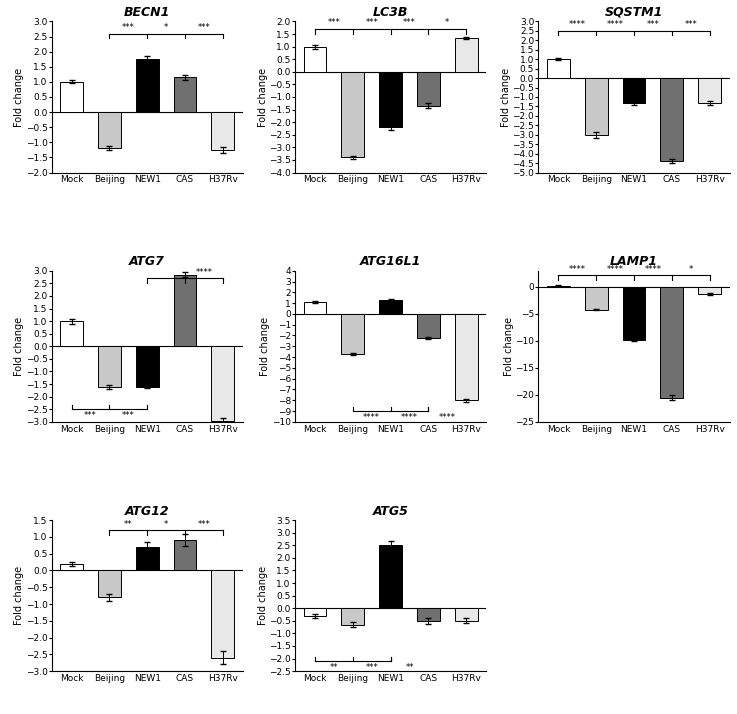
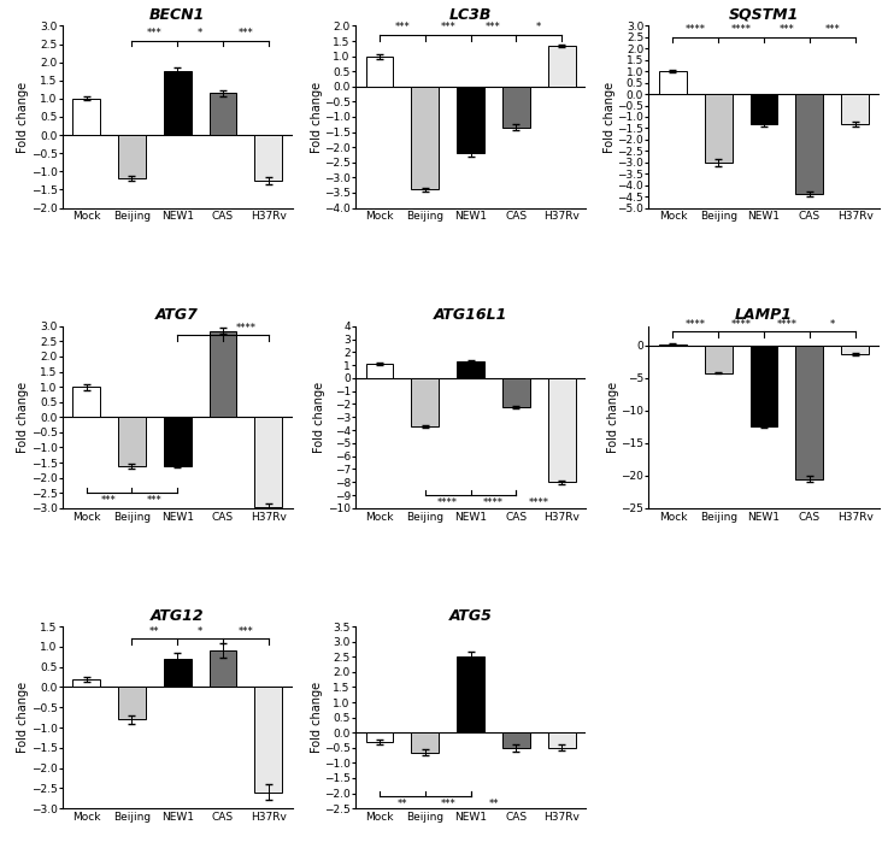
LAMP1/NEW1: -9.8 -> -12.4
